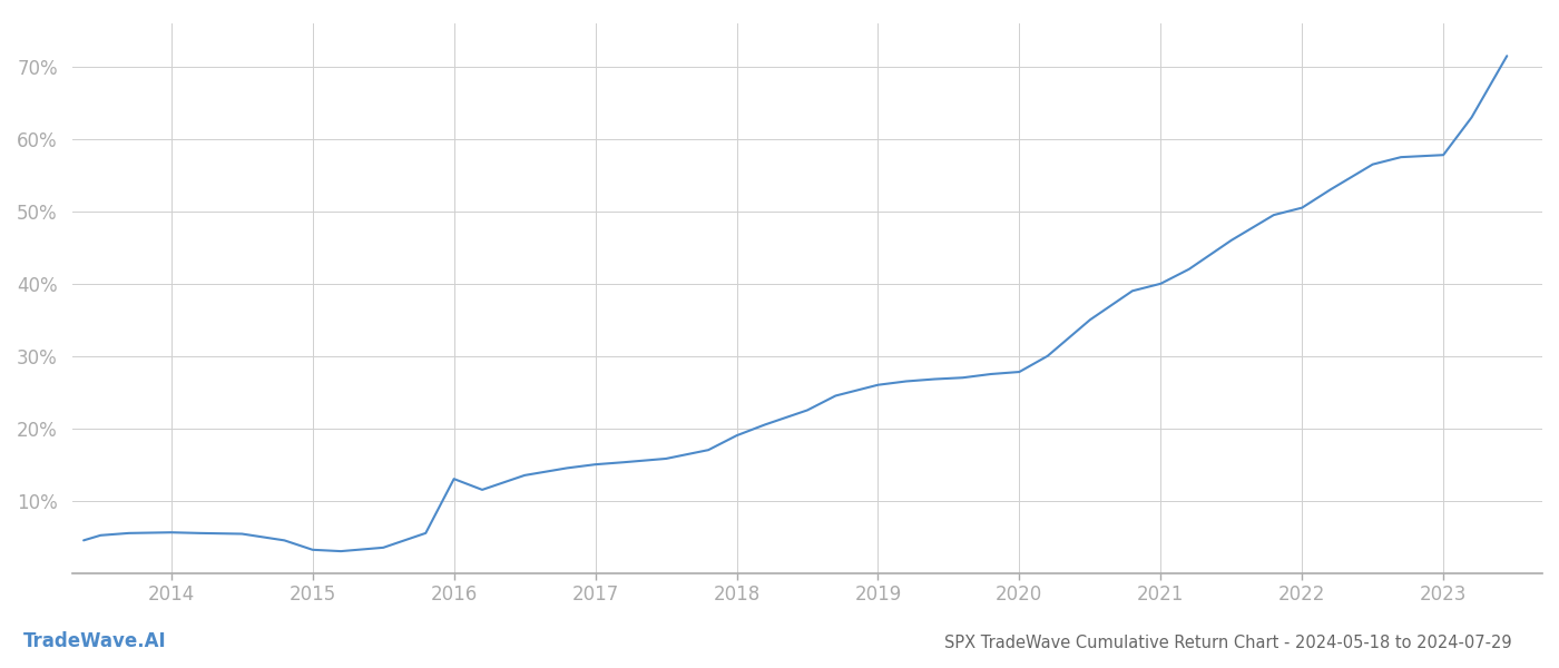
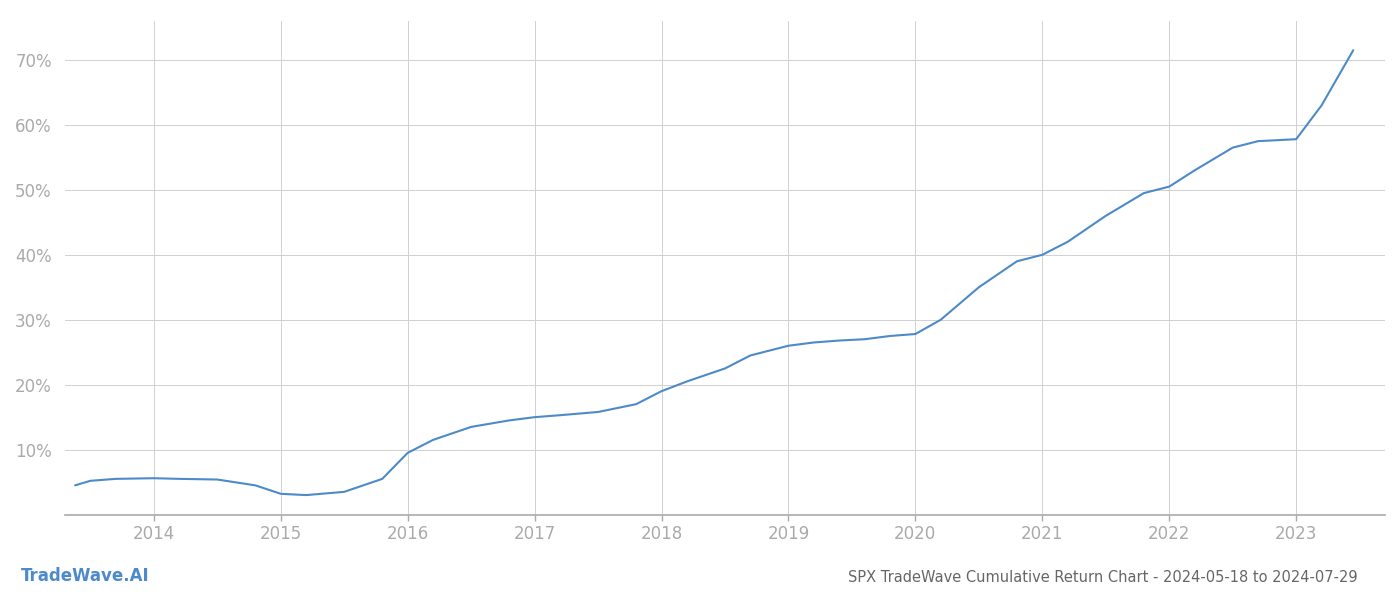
2016: 13.0% -> 9.5%
